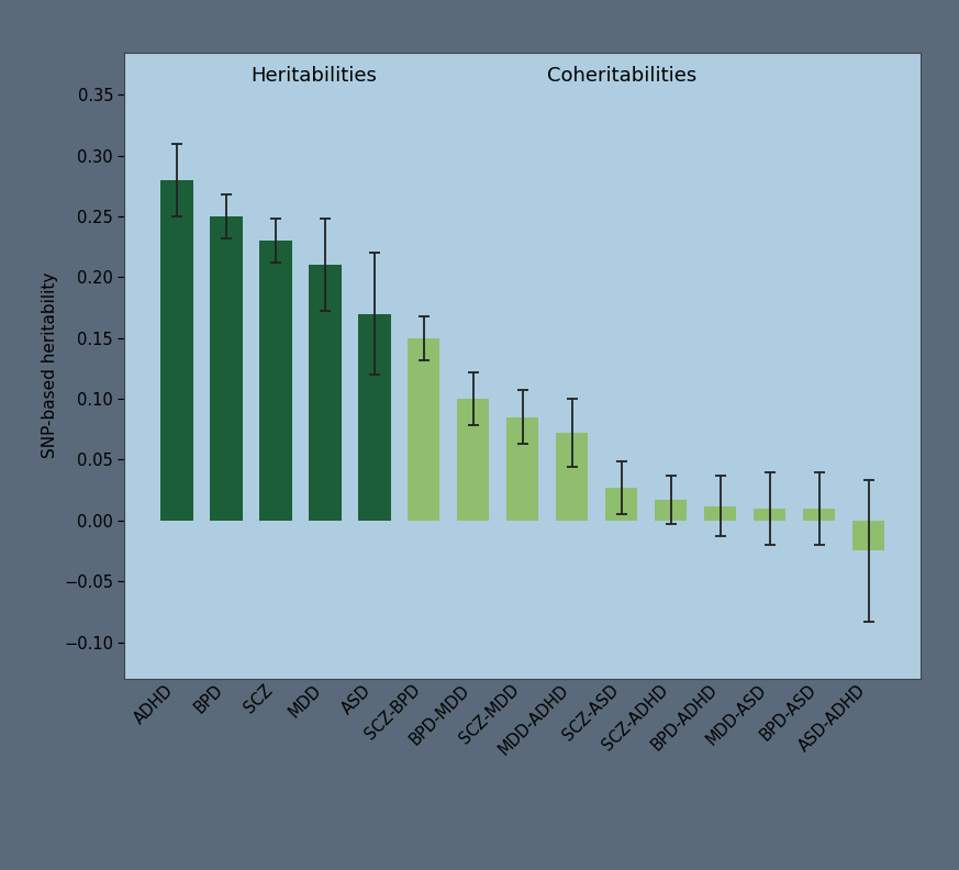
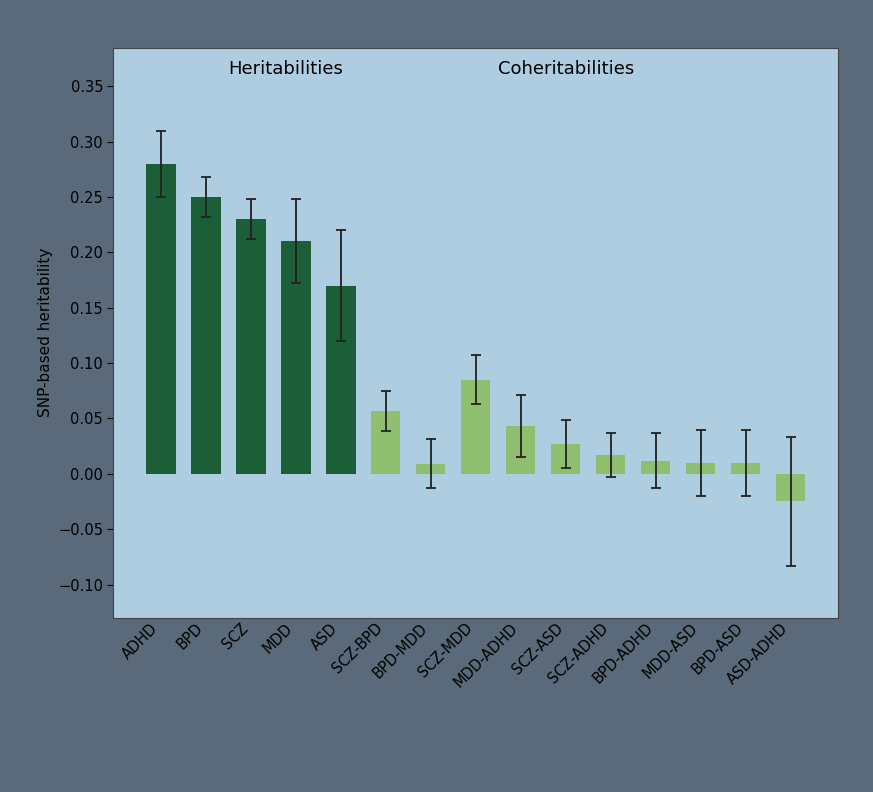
SCZ-BPD: 0.150 -> 0.057
BPD-MDD: 0.100 -> 0.009
MDD-ADHD: 0.072 -> 0.043
